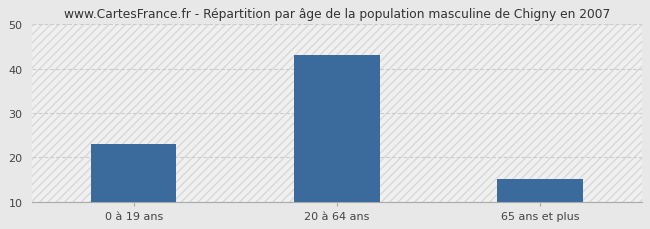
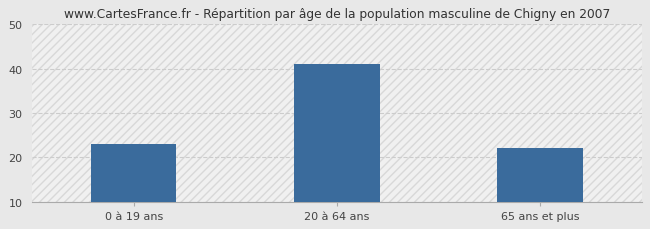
20 à 64 ans: 43 -> 41
65 ans et plus: 15 -> 22
